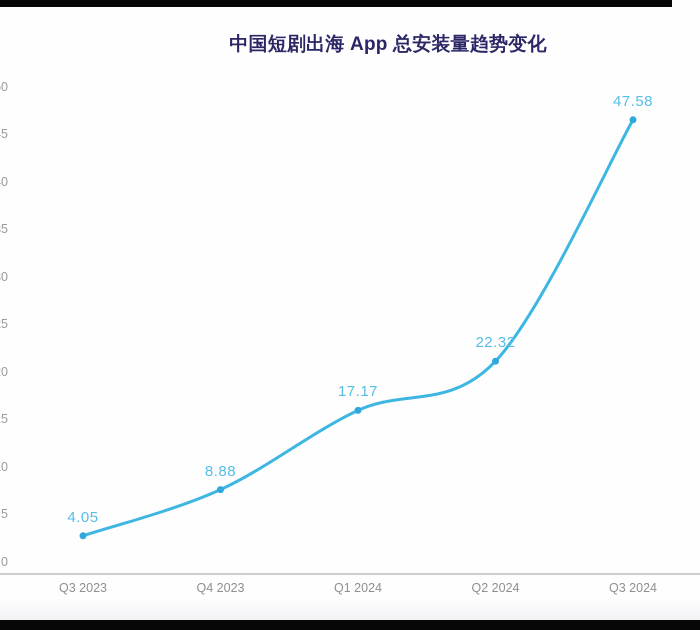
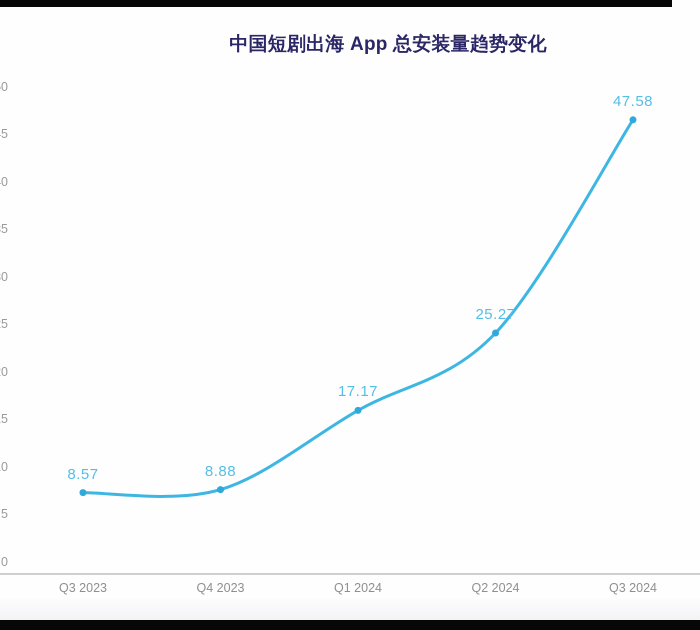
Q3 2023: 4.05 -> 8.57
Q2 2024: 22.32 -> 25.27
